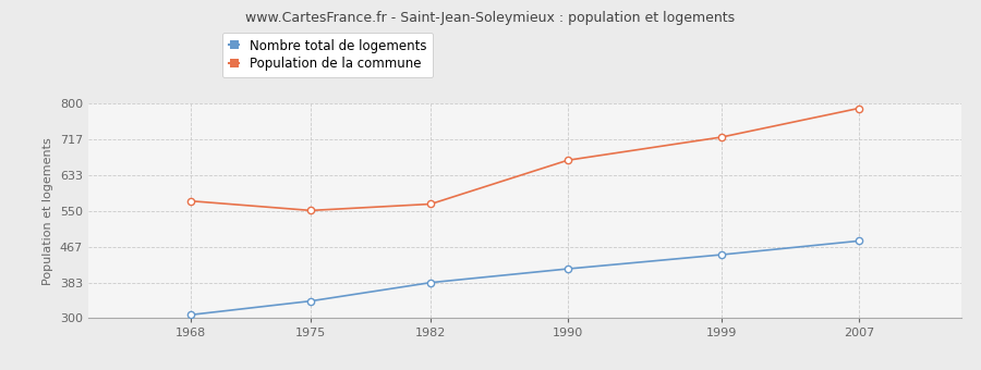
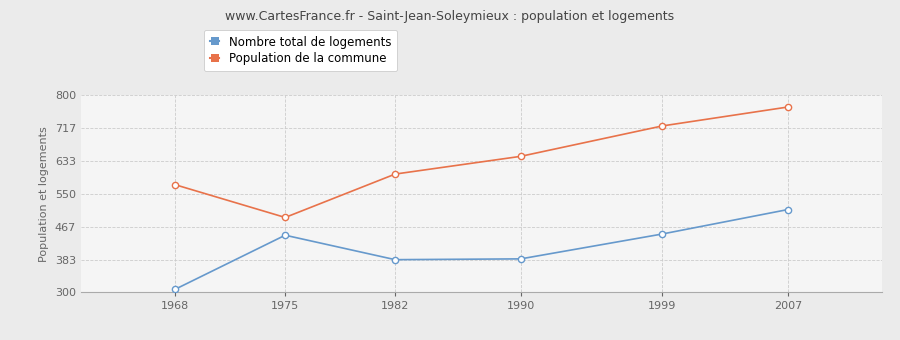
Nombre total de logements/1975: 340 -> 445
Population de la commune/1975: 551 -> 490
Population de la commune/1982: 566 -> 600
Nombre total de logements/1990: 415 -> 385
Population de la commune/1990: 668 -> 645
Nombre total de logements/2007: 480 -> 510
Population de la commune/2007: 789 -> 770
